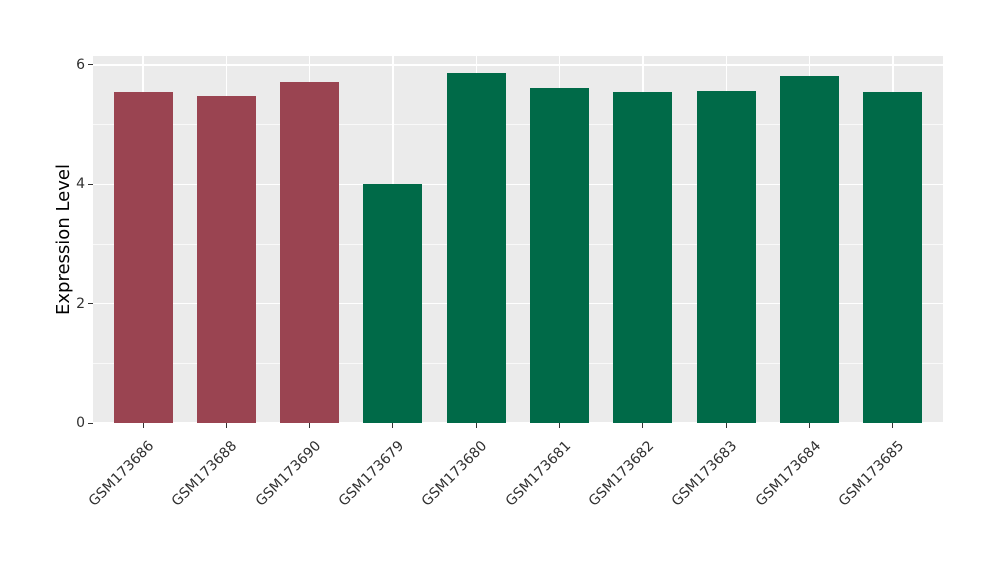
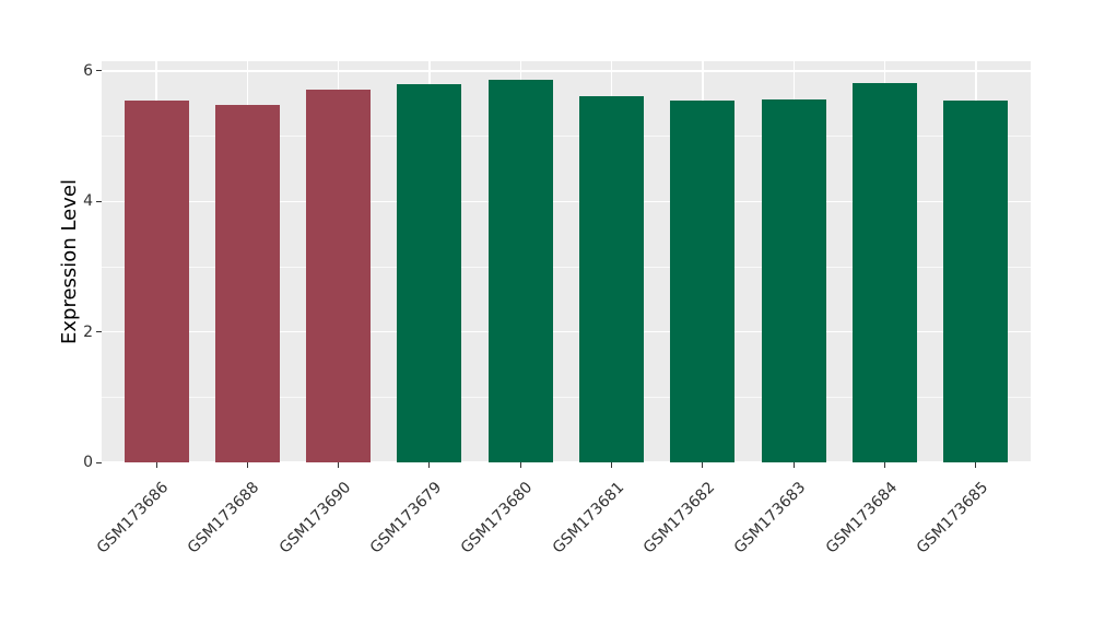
GSM173679: 4.0 -> 5.8
